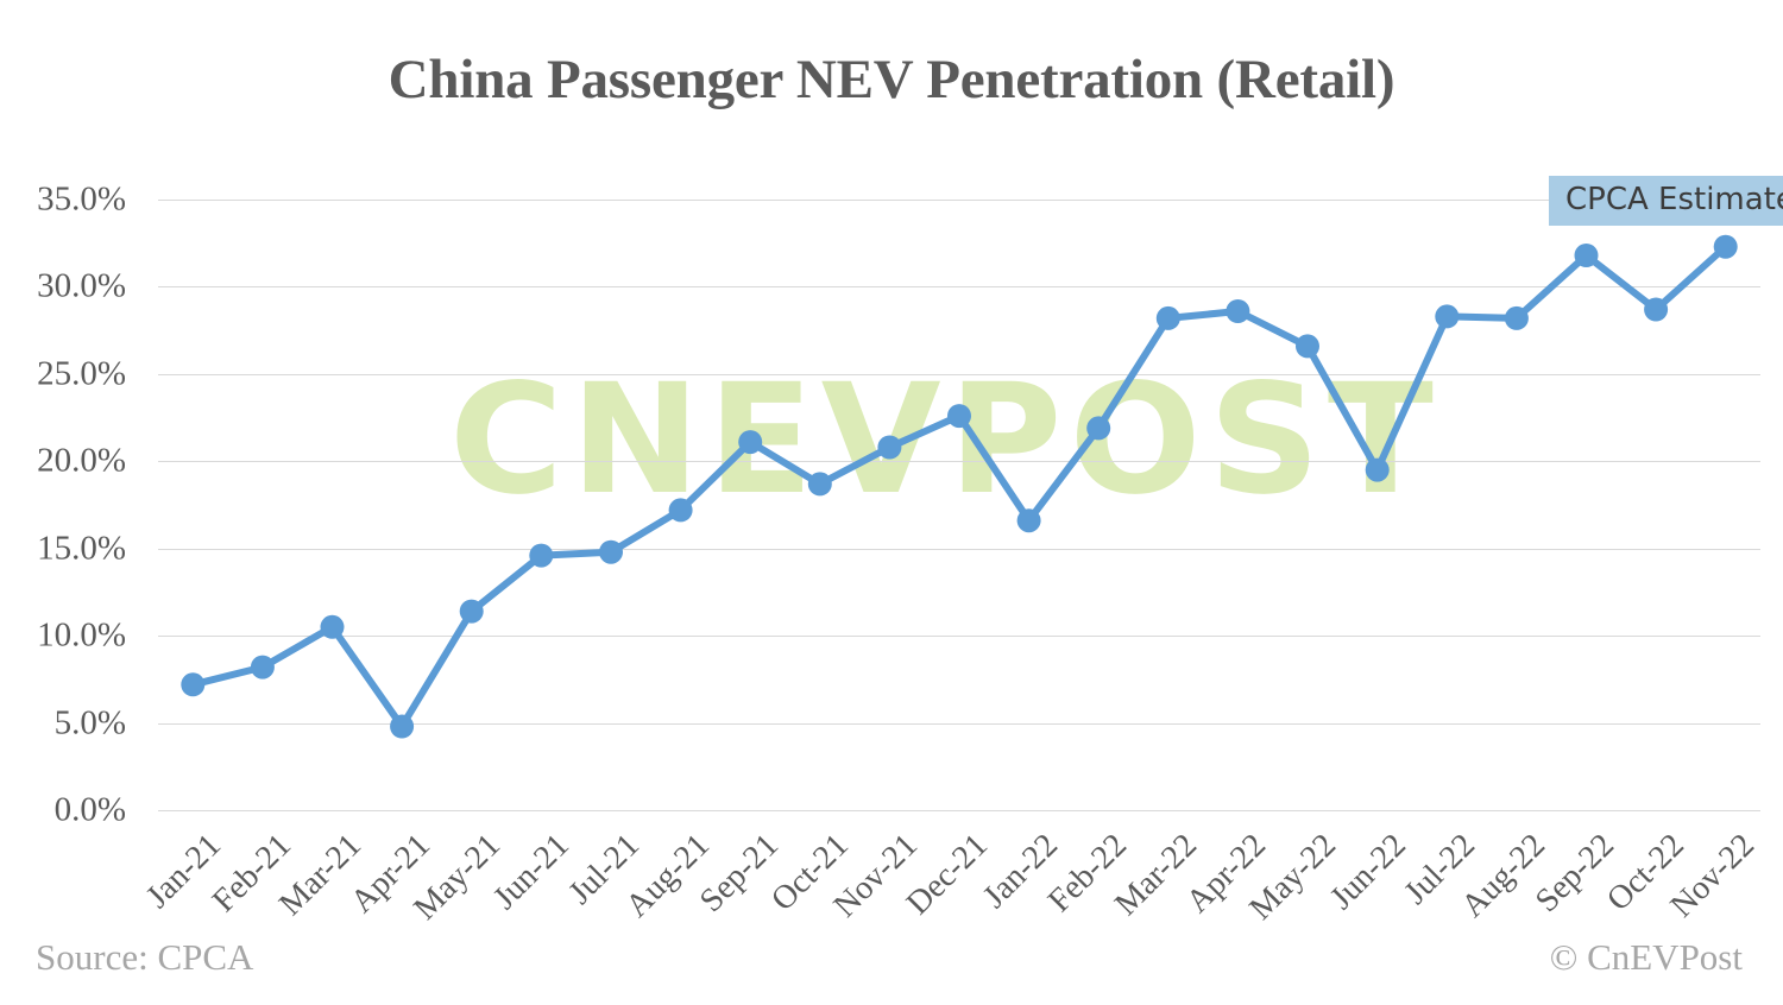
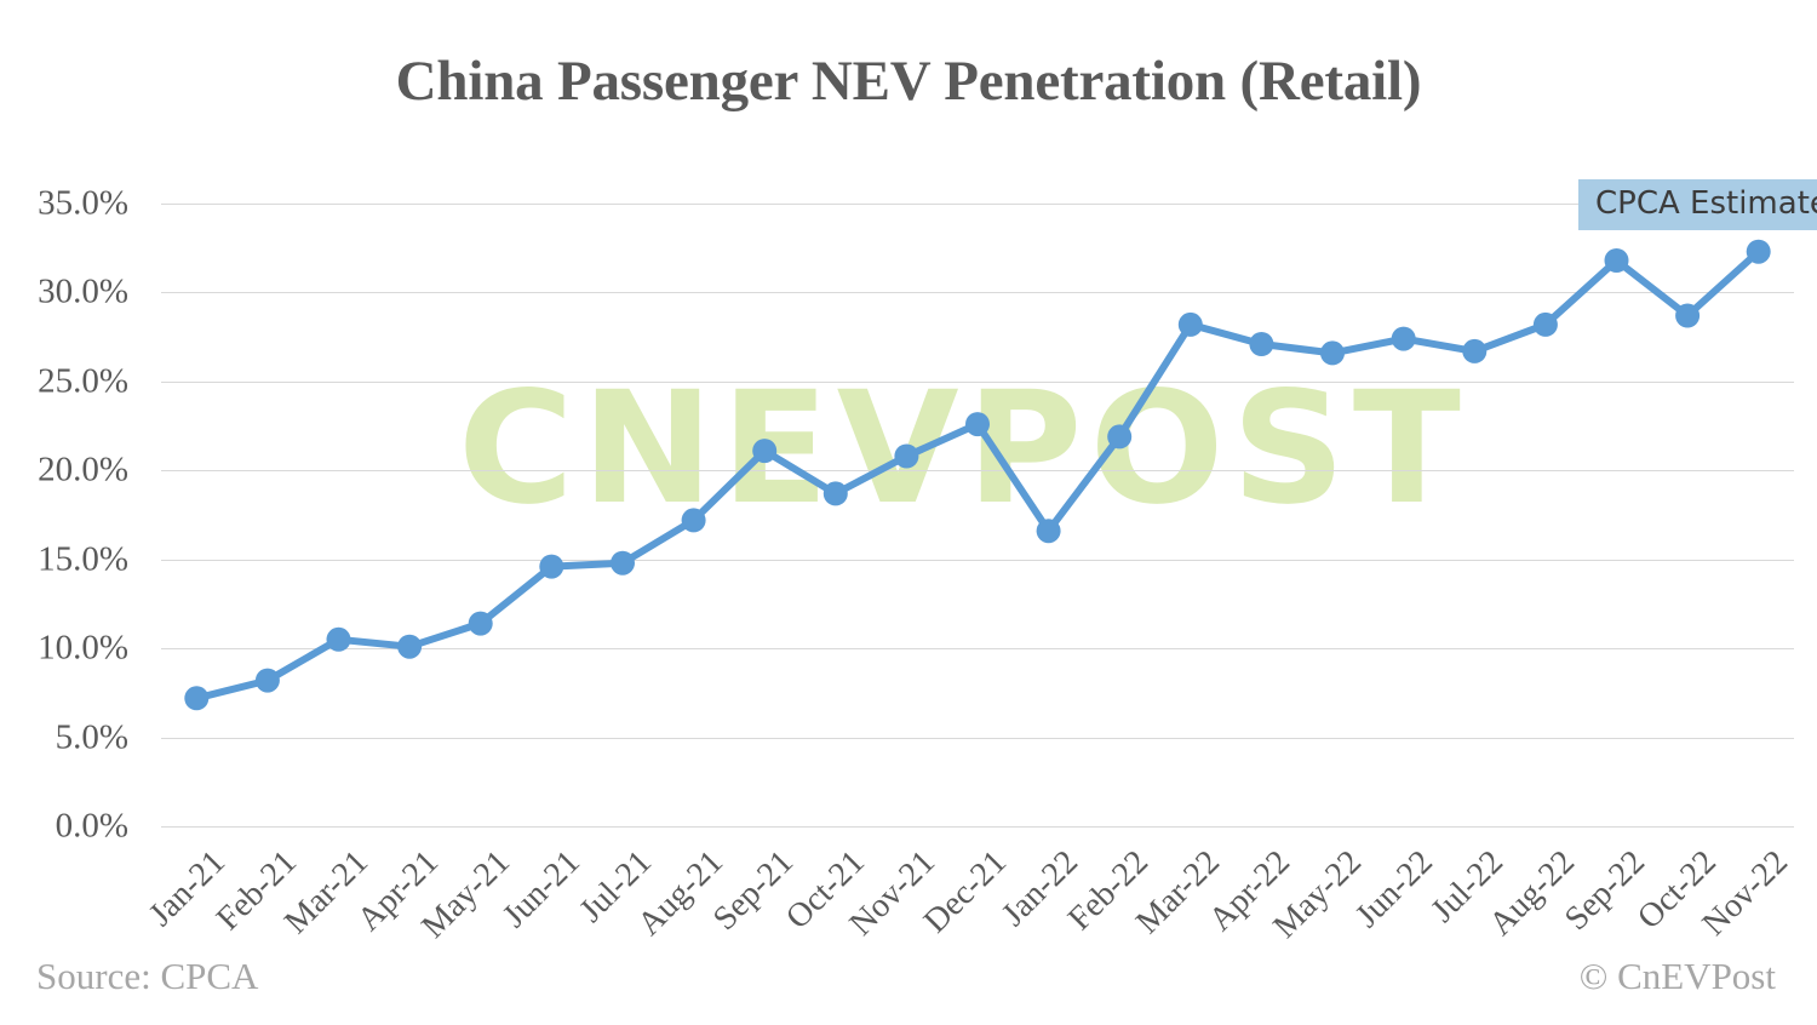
Apr-21: 4.8% -> 10.1%
Apr-22: 28.6% -> 27.1%
Jun-22: 19.5% -> 27.4%
Jul-22: 28.3% -> 26.7%
